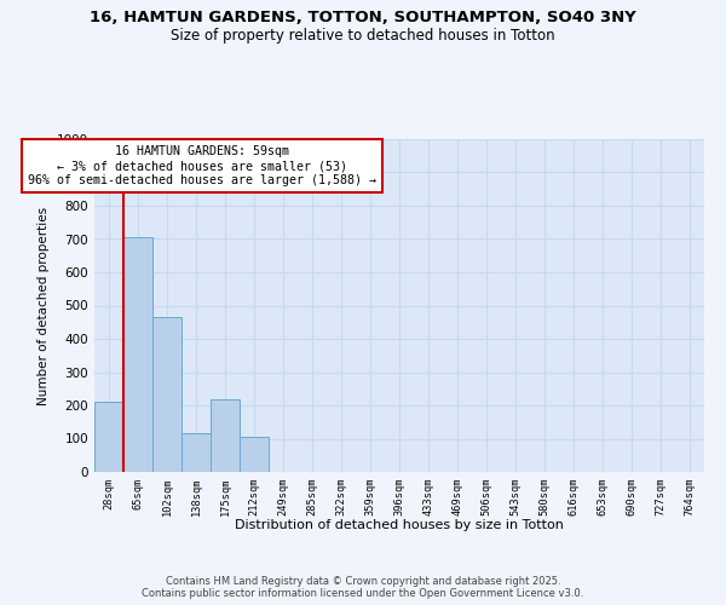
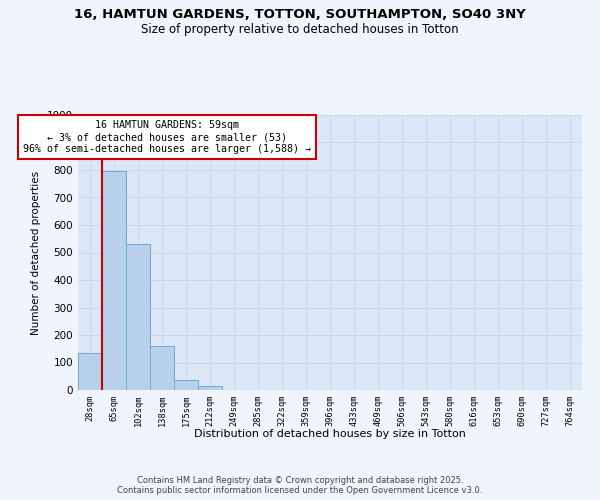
28sqm: 210 -> 135
65sqm: 705 -> 795
102sqm: 465 -> 530
138sqm: 115 -> 160
175sqm: 220 -> 37
212sqm: 105 -> 13
